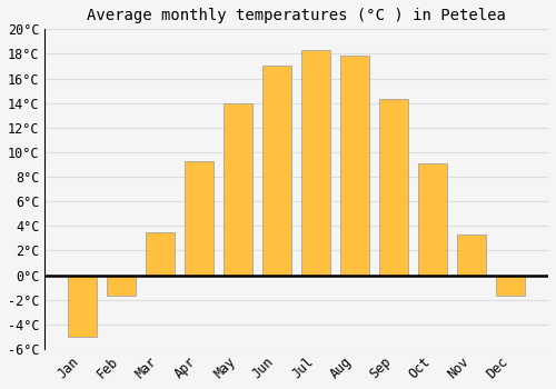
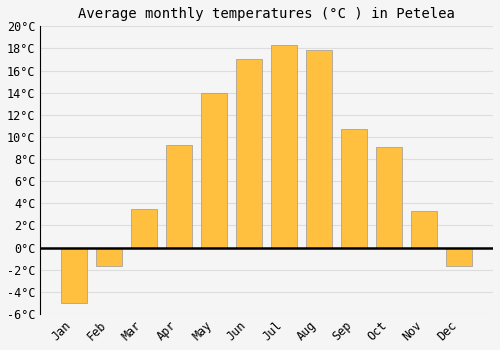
Sep: 14.3°C -> 10.7°C
